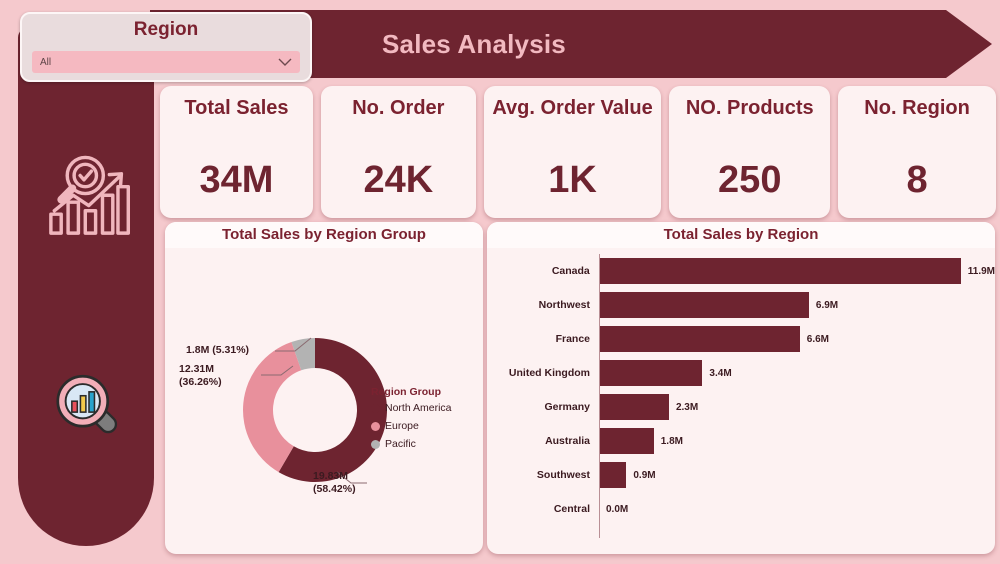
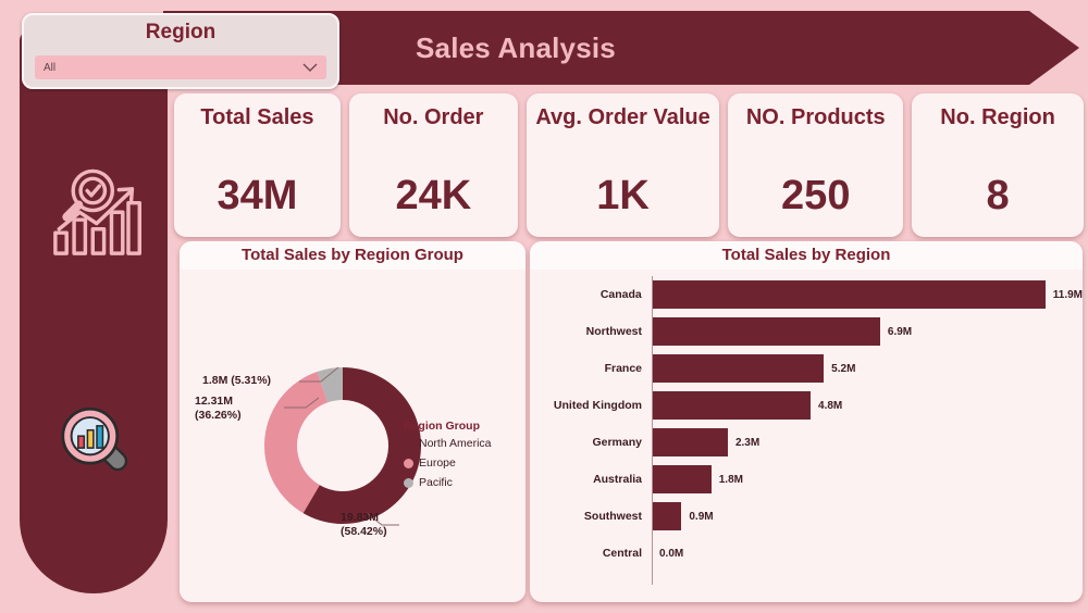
Total Sales by Region/France: 6.6M -> 5.2M
Total Sales by Region/United Kingdom: 3.4M -> 4.8M
